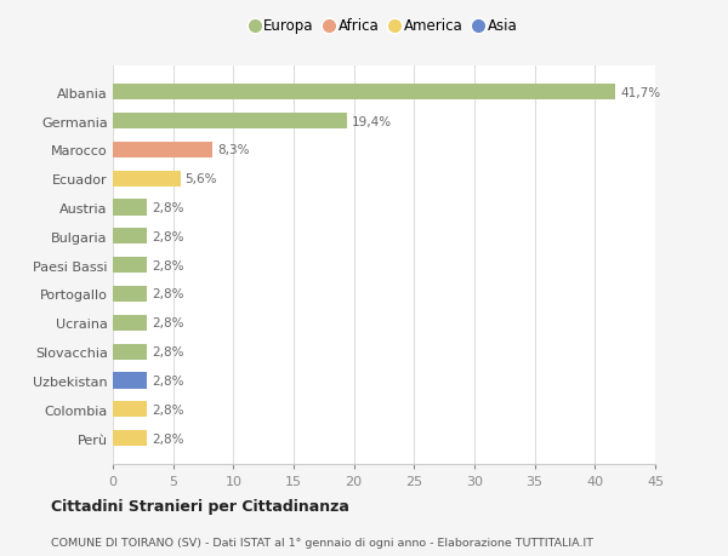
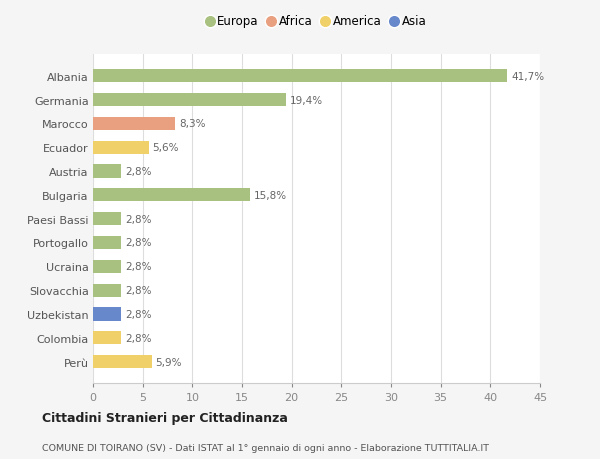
Bulgaria: 2,8% -> 15,8%
Perù: 2,8% -> 5,9%
